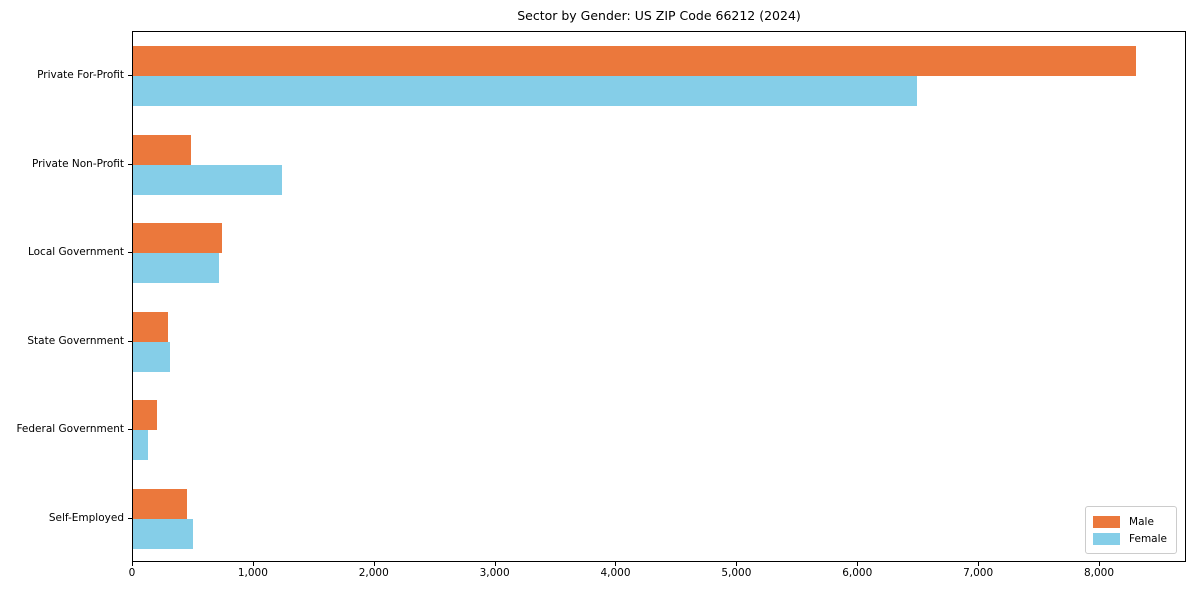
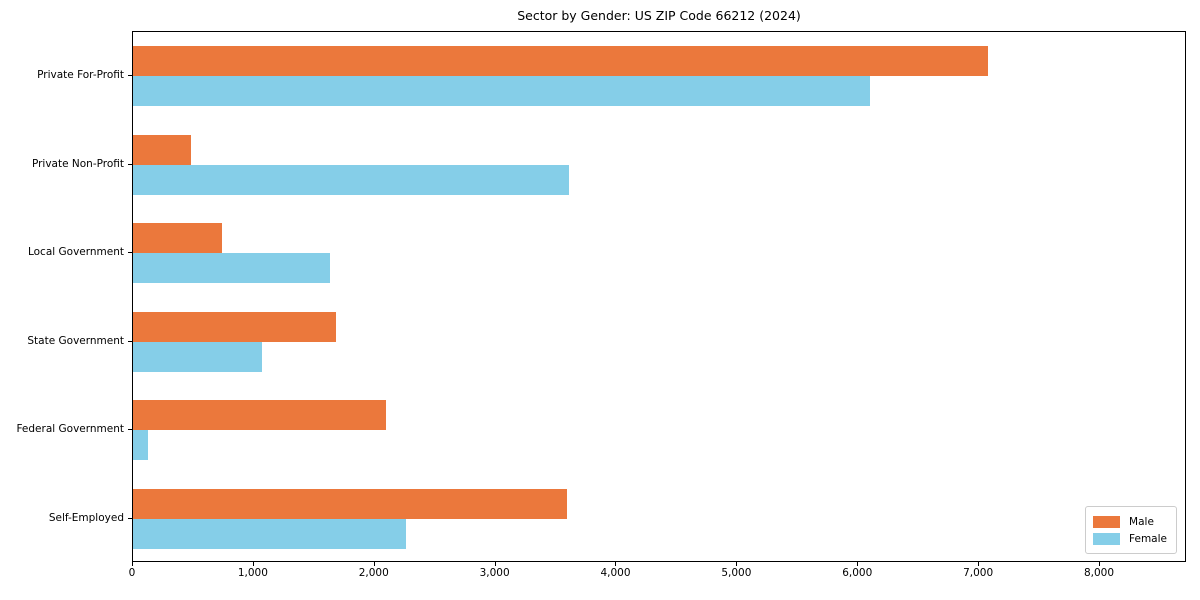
Male/Private For-Profit: 8300 -> 7070
Female/Private For-Profit: 6490 -> 6100
Female/Private Non-Profit: 1230 -> 3610
Female/Local Government: 710 -> 1630
Male/State Government: 290 -> 1680
Female/State Government: 310 -> 1070
Male/Federal Government: 200 -> 2090
Male/Self-Employed: 450 -> 3590
Female/Self-Employed: 500 -> 2260
